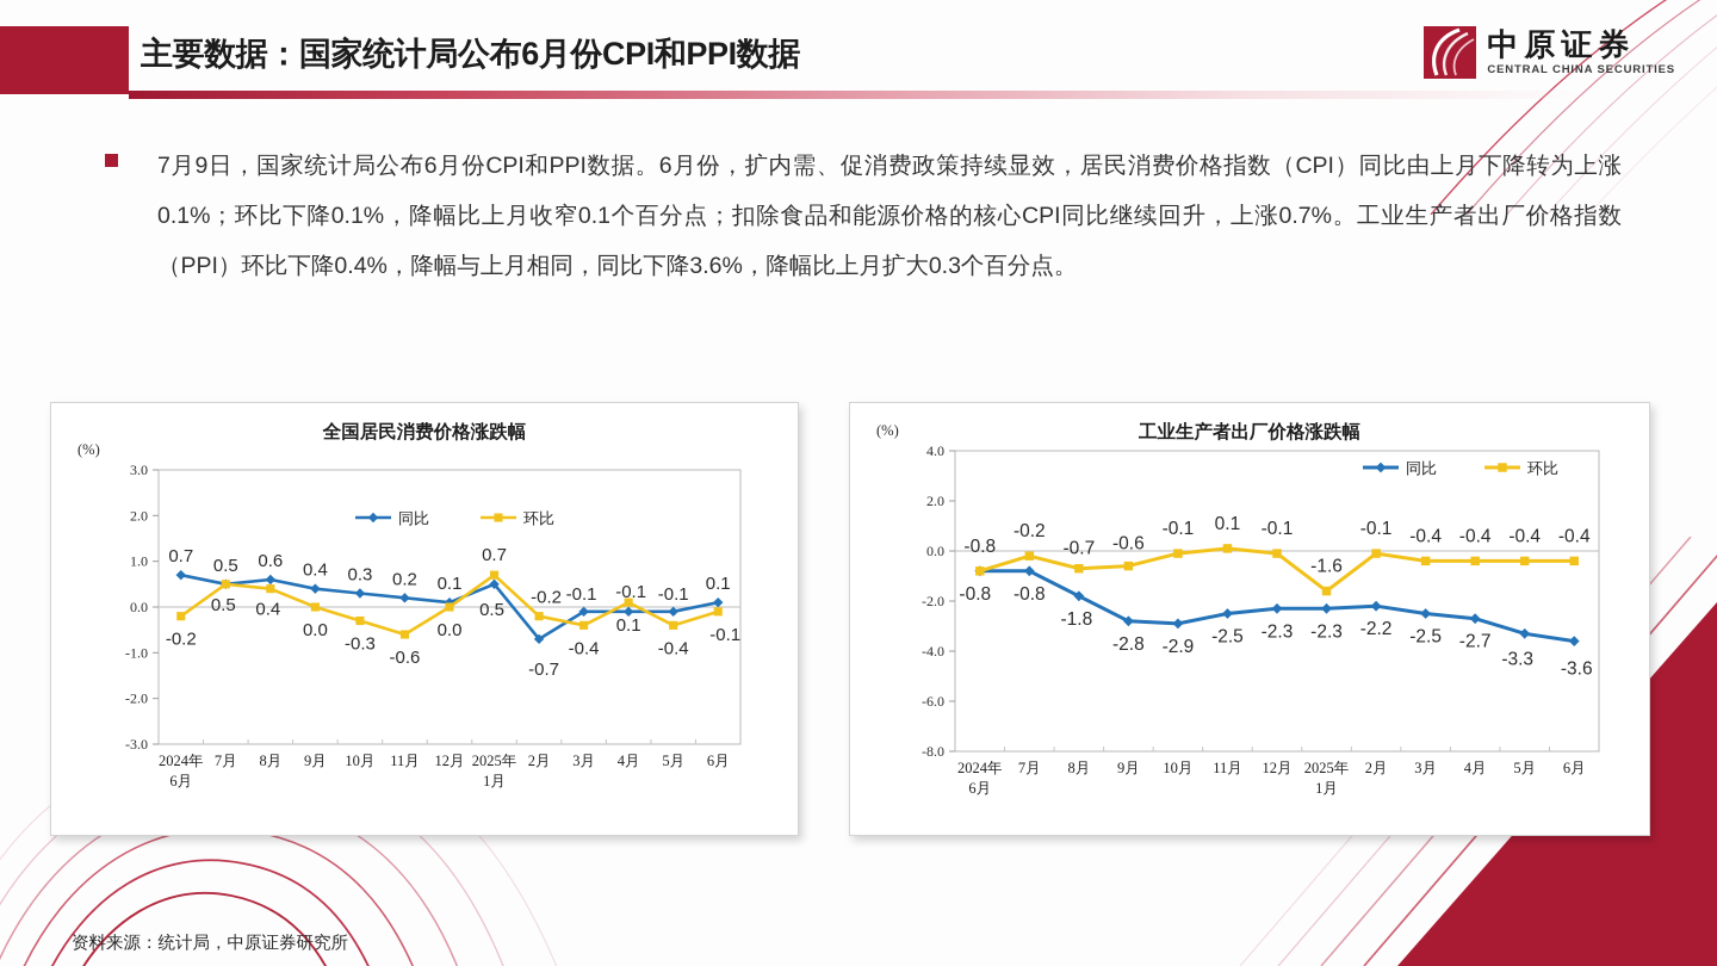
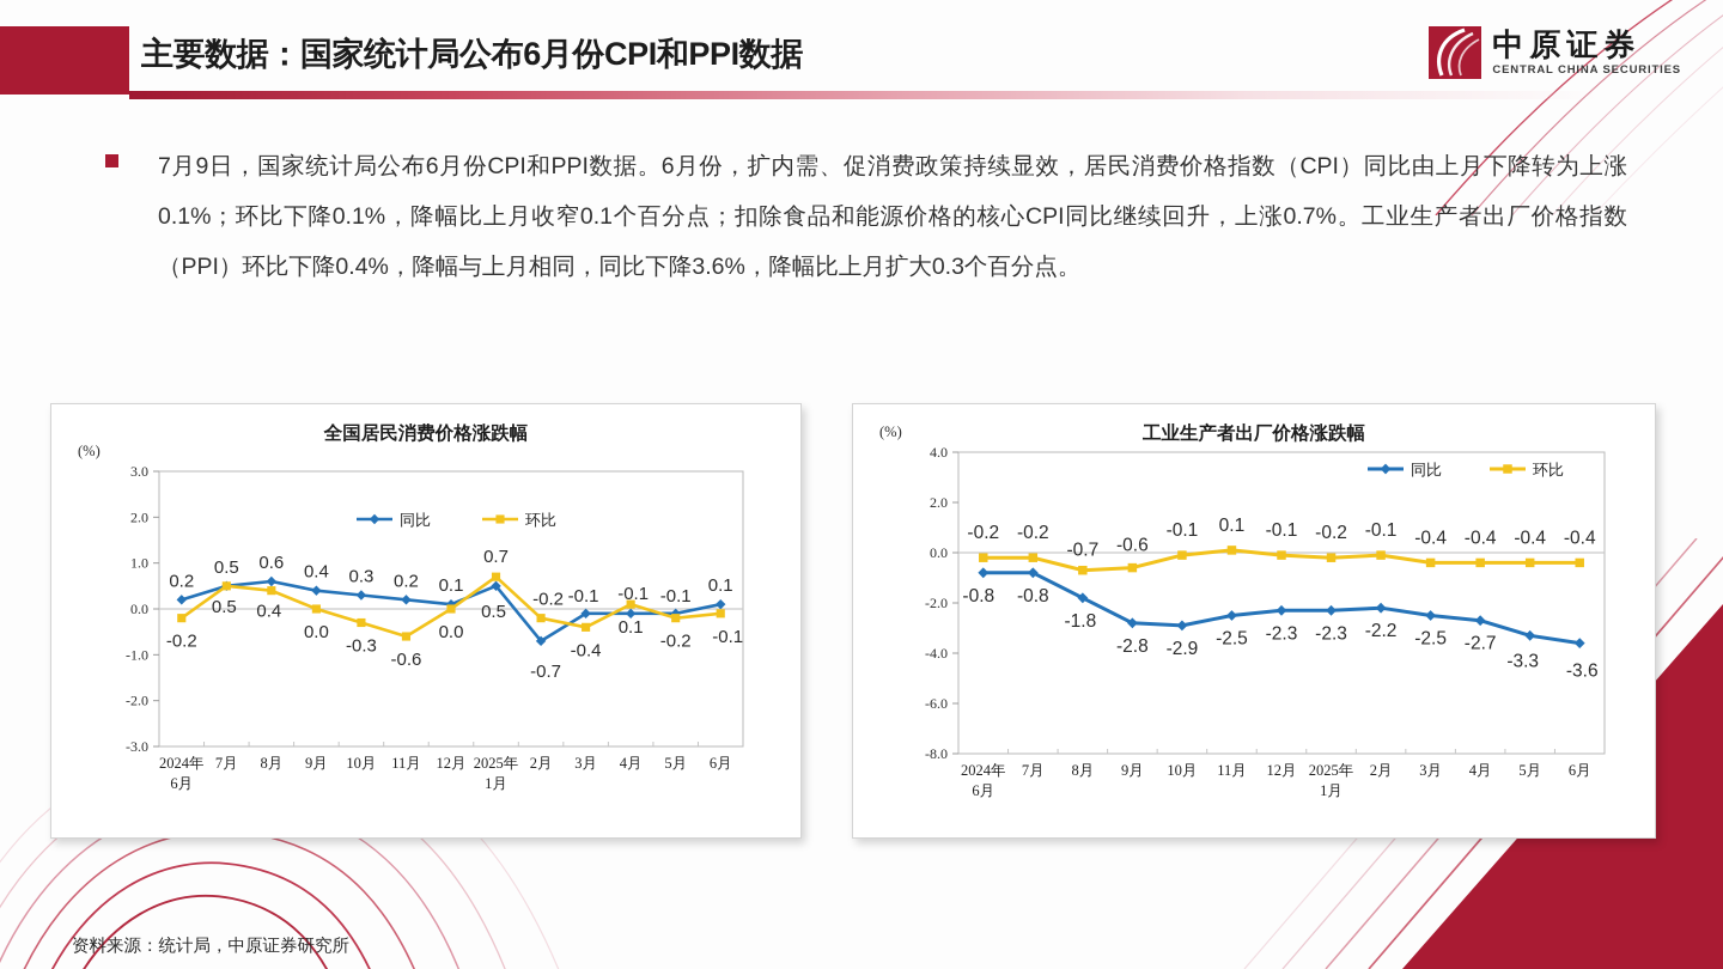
全国居民消费价格涨跌幅/同比/2024年 6月: 0.7 -> 0.2
全国居民消费价格涨跌幅/环比/5月: -0.4 -> -0.2
工业生产者出厂价格涨跌幅/环比/2024年 6月: -0.8 -> -0.2
工业生产者出厂价格涨跌幅/环比/2025年 1月: -1.6 -> -0.2
